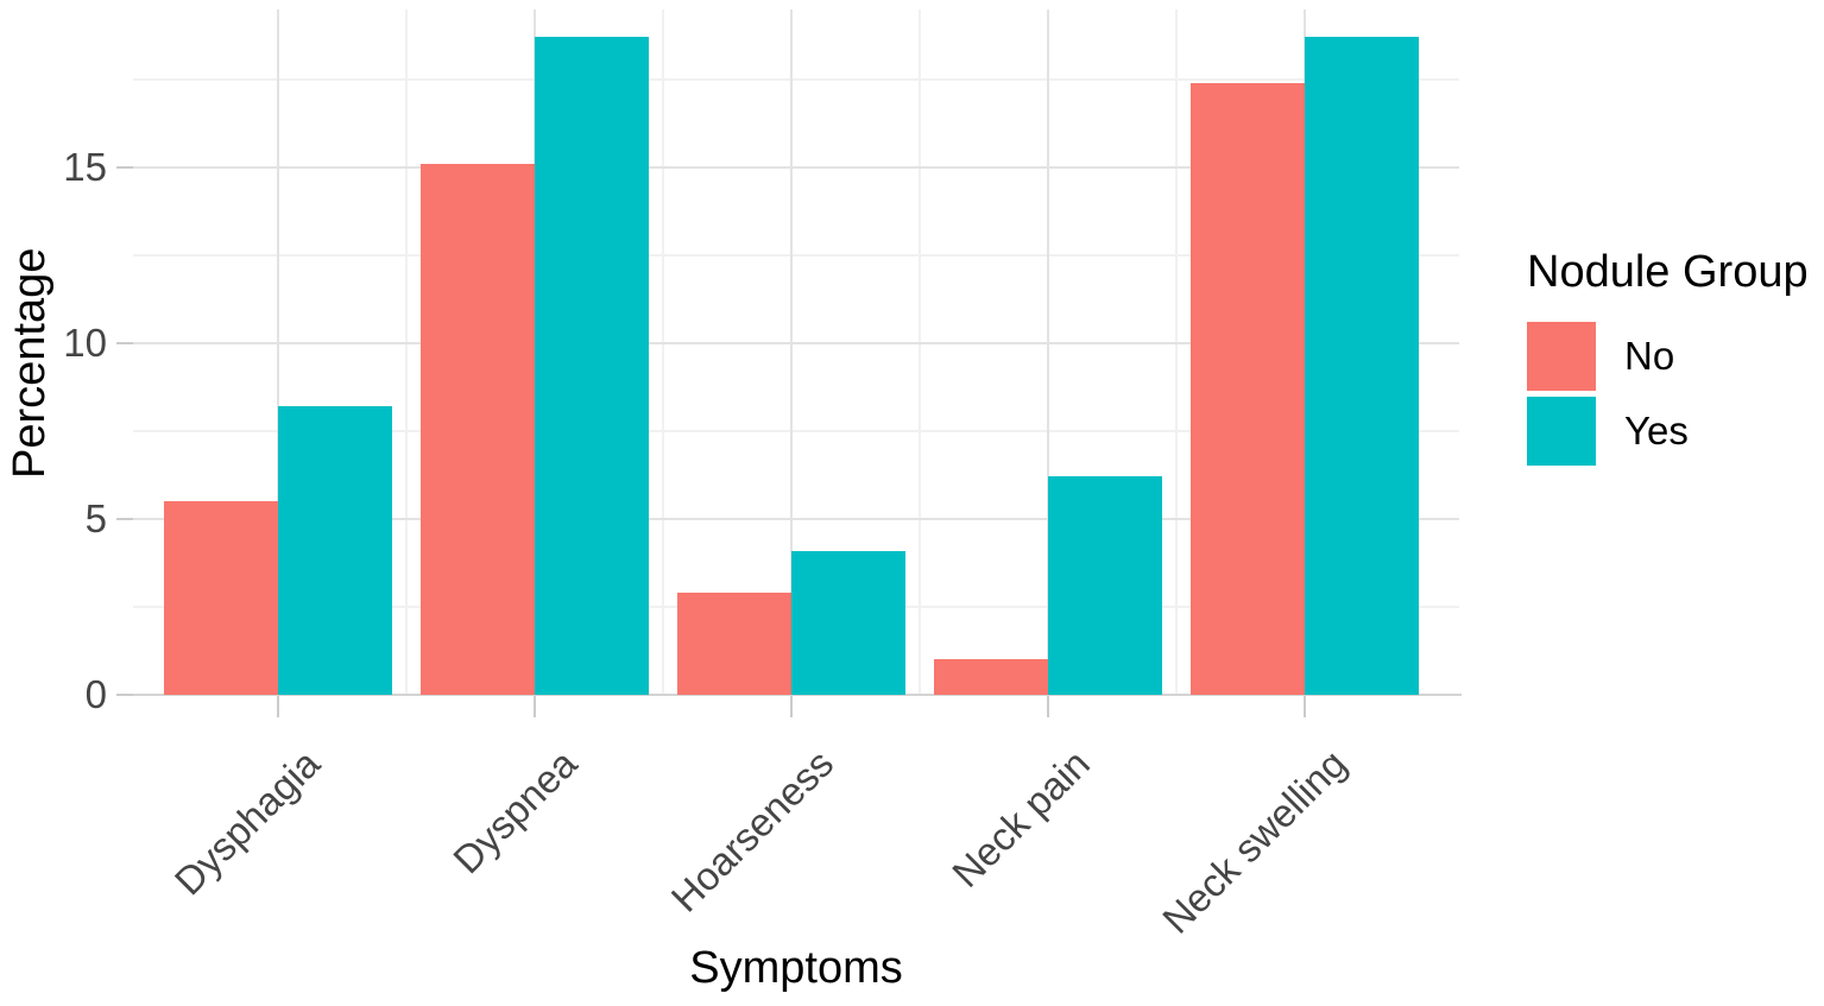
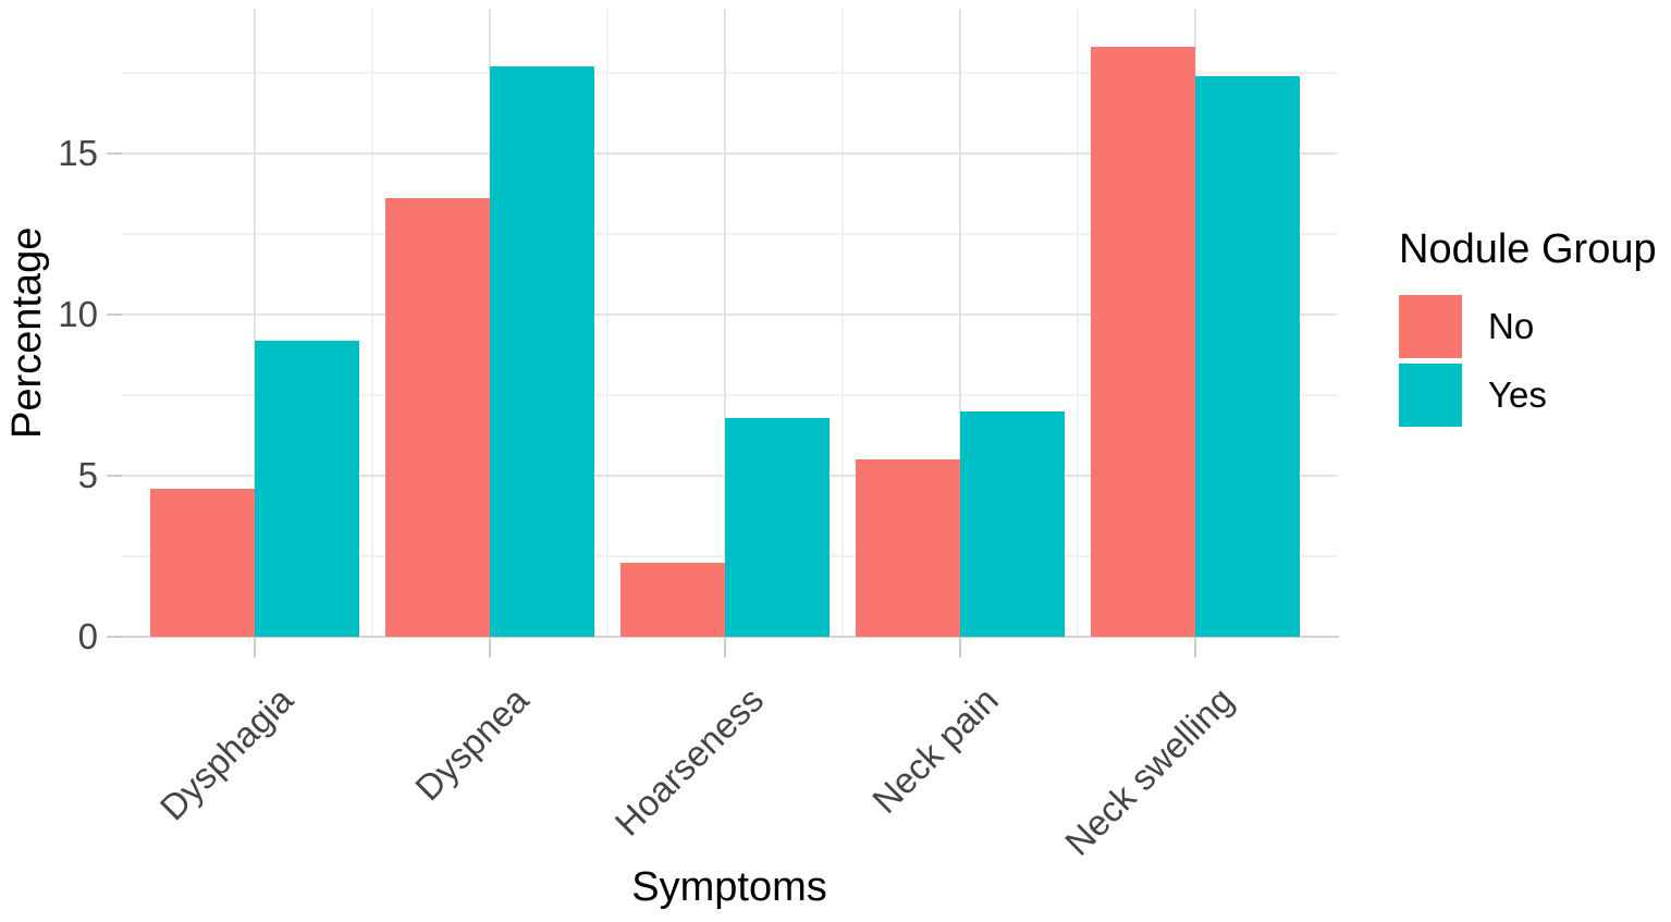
No/Dysphagia: 5.5 -> 4.6
Yes/Dysphagia: 8.2 -> 9.2
No/Dyspnea: 15.1 -> 13.6
Yes/Dyspnea: 18.7 -> 17.7
No/Hoarseness: 2.9 -> 2.3
Yes/Hoarseness: 4.1 -> 6.8
No/Neck pain: 1.0 -> 5.5
Yes/Neck pain: 6.2 -> 7.0
No/Neck swelling: 17.4 -> 18.3
Yes/Neck swelling: 18.7 -> 17.4
